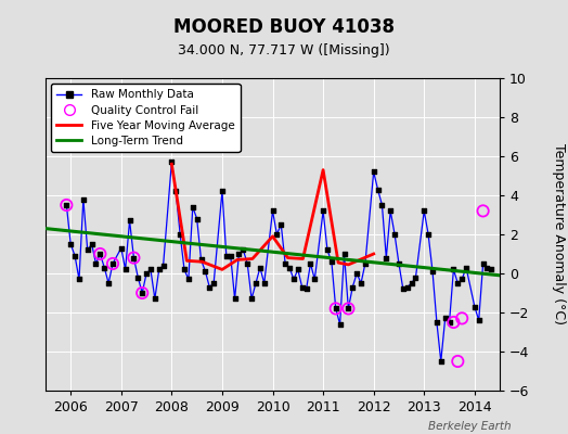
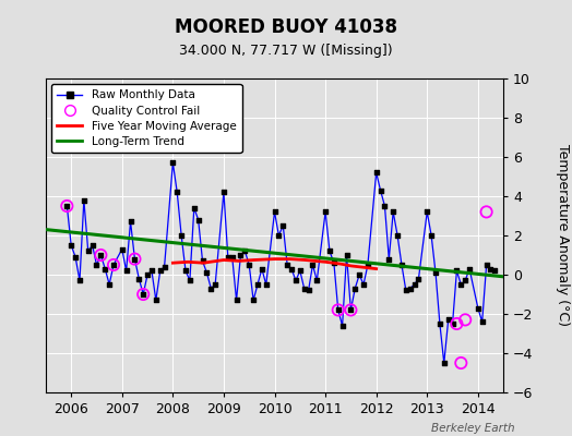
Five Year Moving Average/2008: 5.6 -> 0.6
Five Year Moving Average/2009: 0.2 -> 0.8
Five Year Moving Average/2010: 1.9 -> 0.8
Five Year Moving Average/2011: 5.3 -> 0.7
Five Year Moving Average/2012: 1.0 -> 0.3
